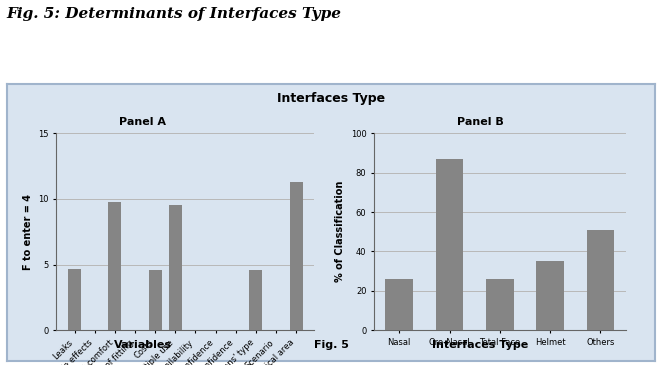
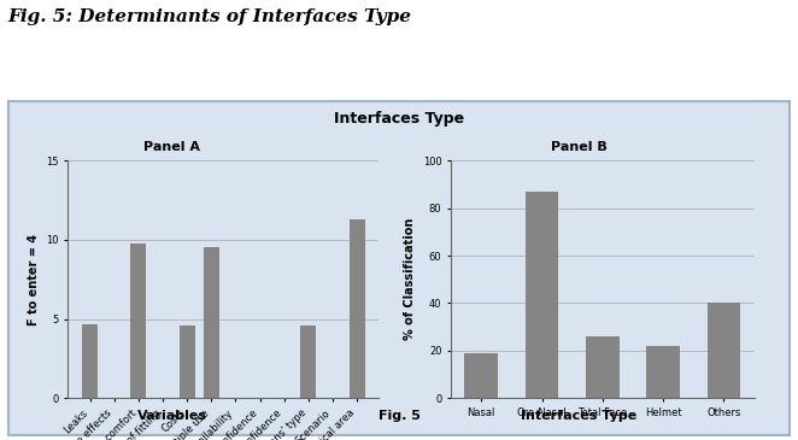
Nasal: 26 -> 19
Helmet: 35 -> 22
Others: 51 -> 40
